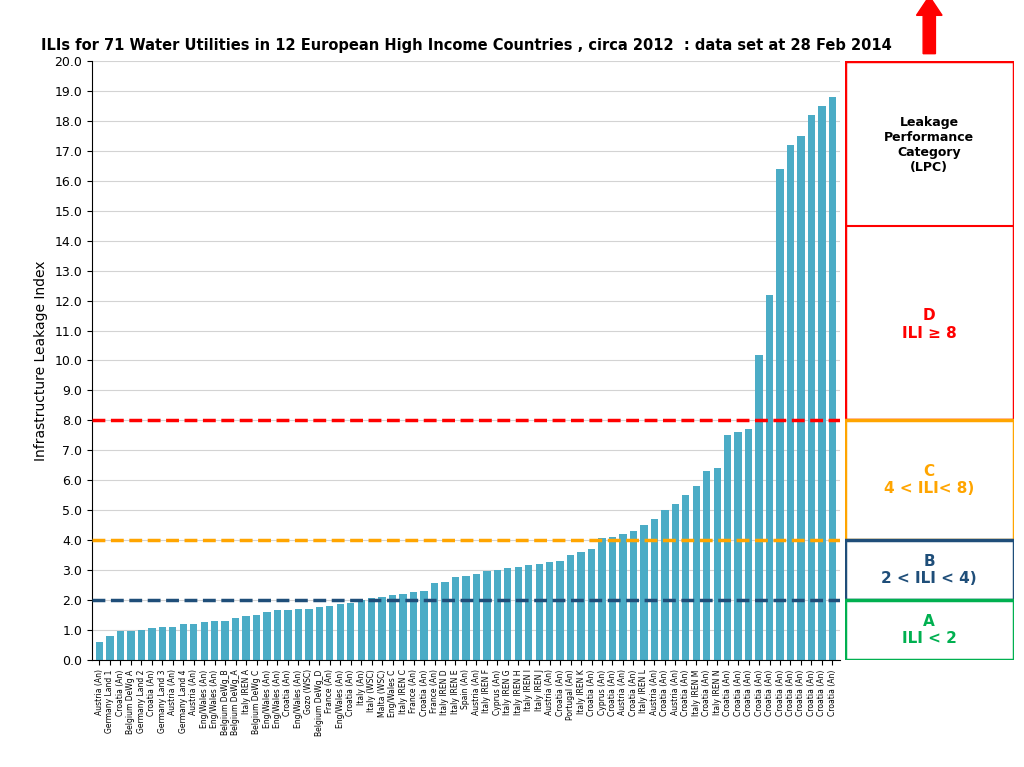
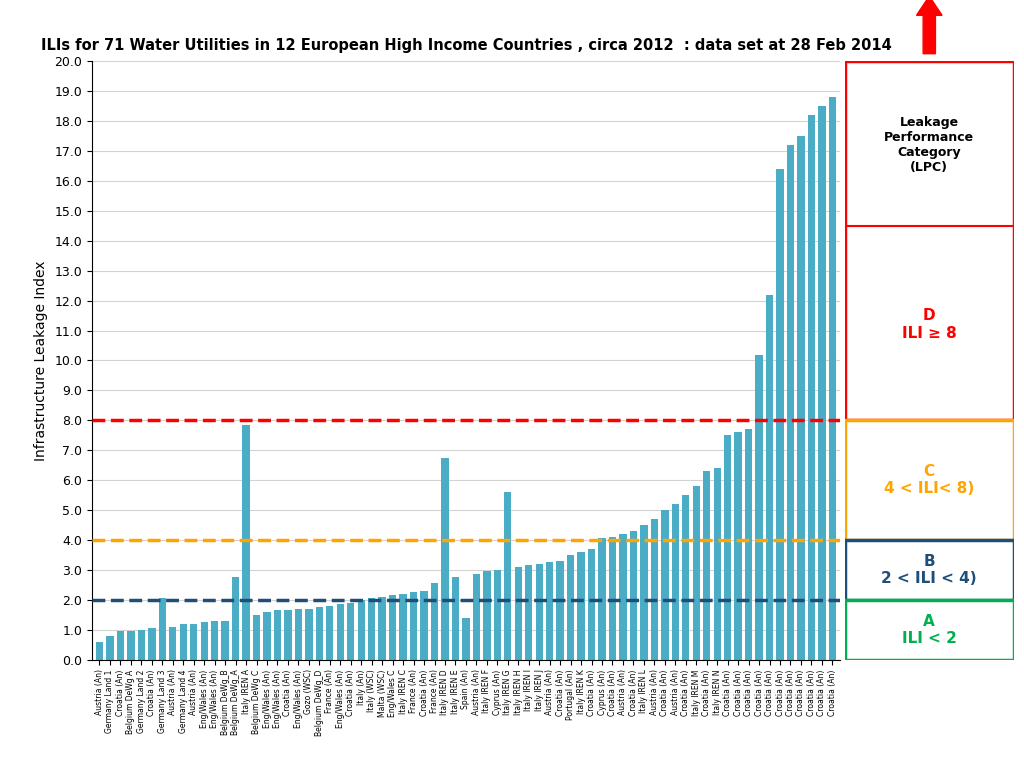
Germany Land 3: 1.10 -> 2.05
Belgium DeWg_A: 1.40 -> 2.75
Italy IREN A: 1.45 -> 7.85
Italy IREN D: 2.60 -> 6.75
Spain (An): 2.80 -> 1.40
Italy IREN G: 3.05 -> 5.60
